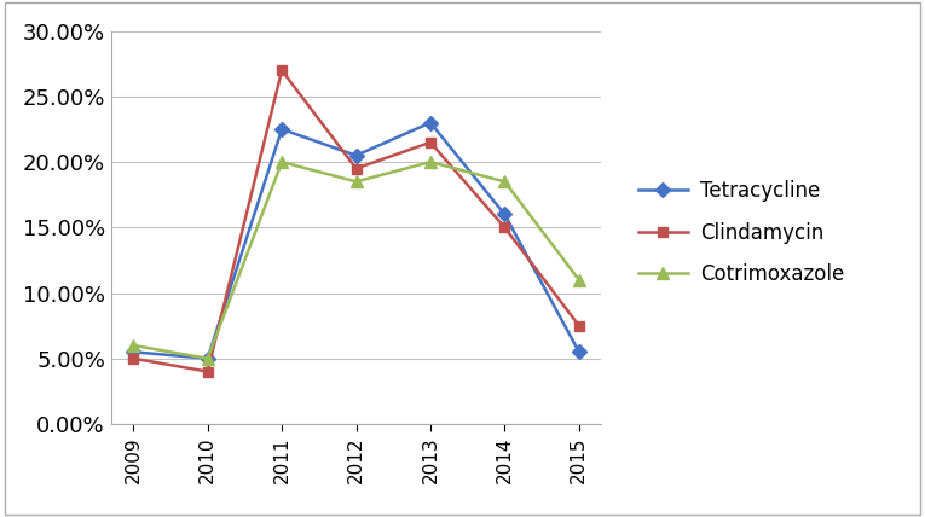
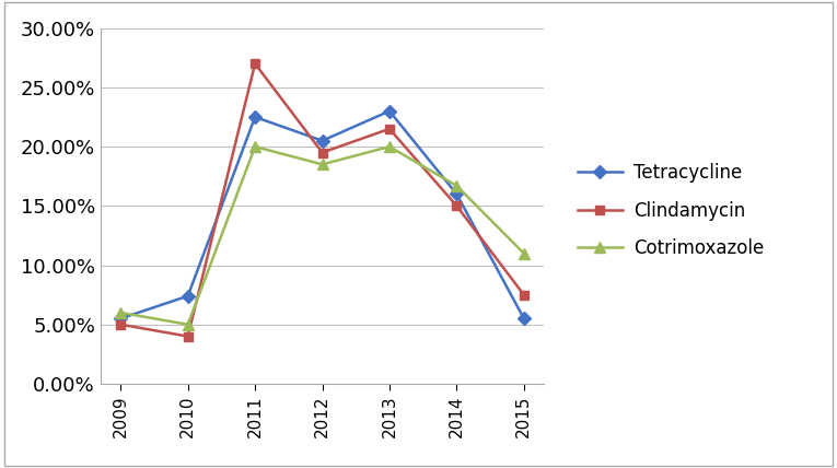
Tetracycline/2010: 5.0% -> 7.4%
Cotrimoxazole/2014: 18.5% -> 16.7%
